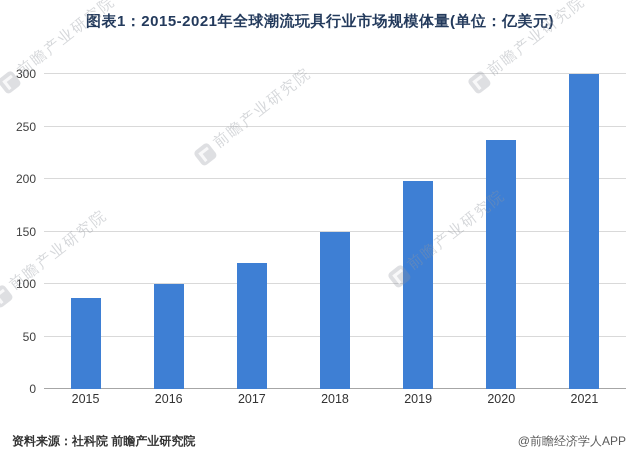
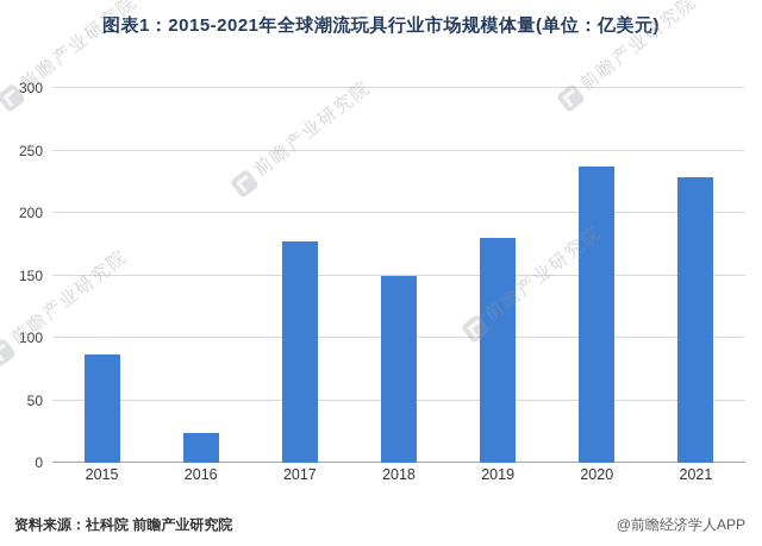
2016: 100 -> 24
2017: 120 -> 177
2019: 198 -> 180
2021: 300 -> 229
